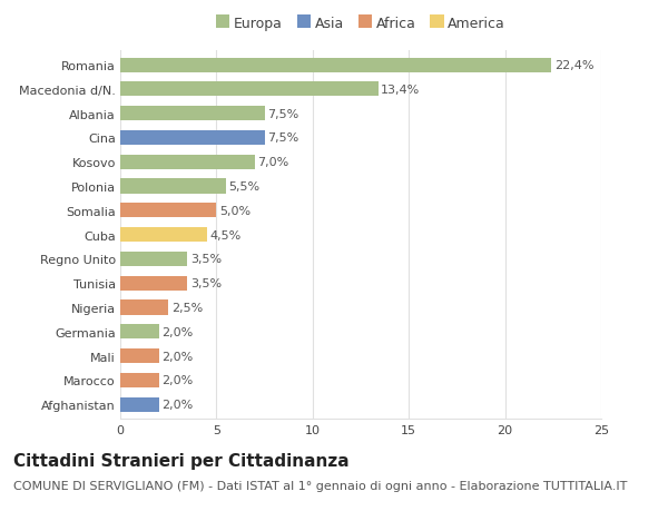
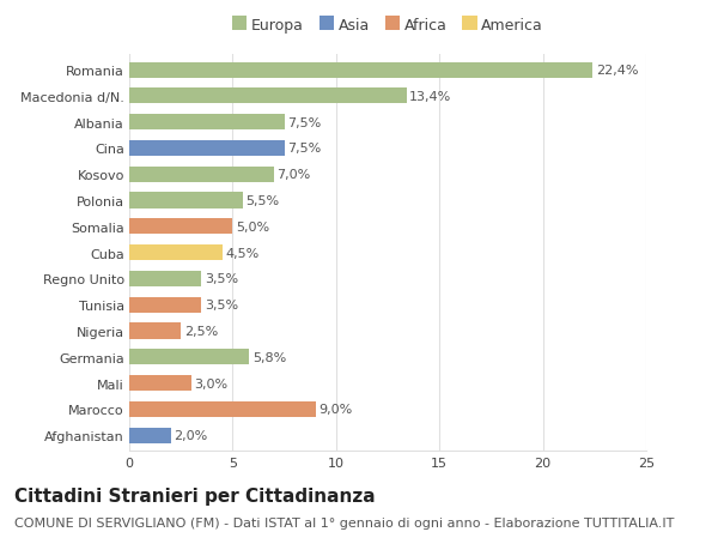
Germania: 2,0% -> 5,8%
Mali: 2,0% -> 3,0%
Marocco: 2,0% -> 9,0%
